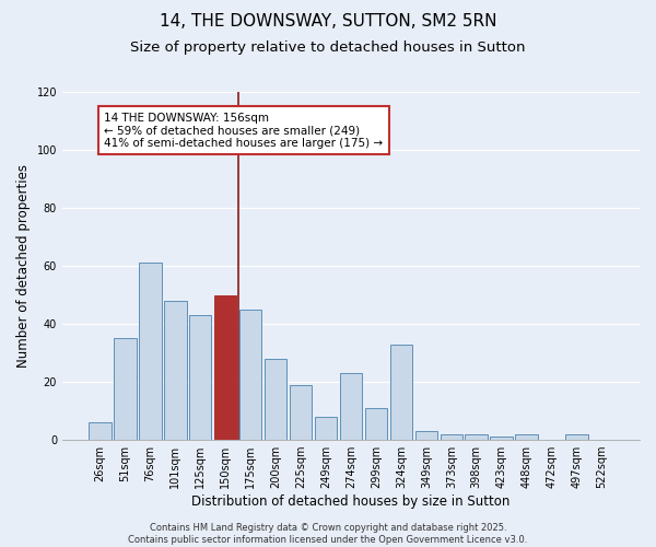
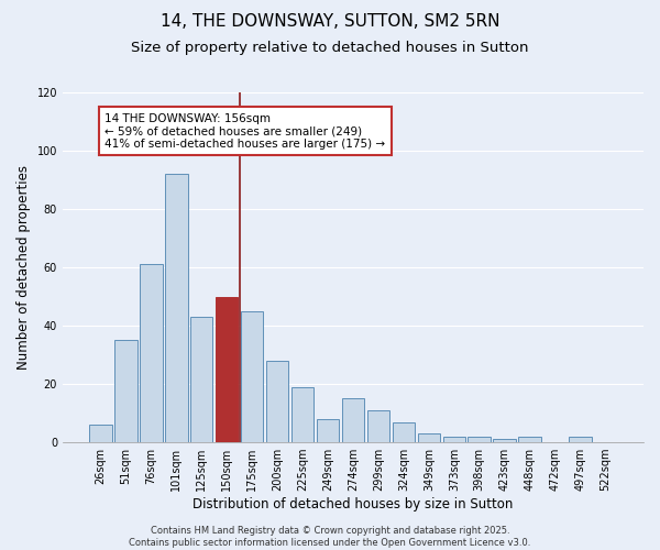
101sqm: 48 -> 92
274sqm: 23 -> 15
324sqm: 33 -> 7
